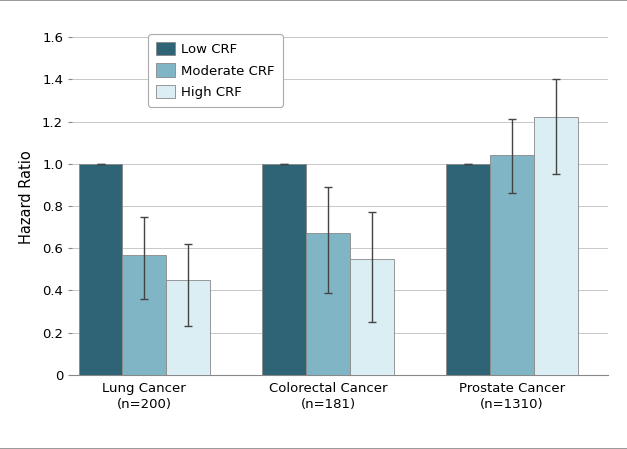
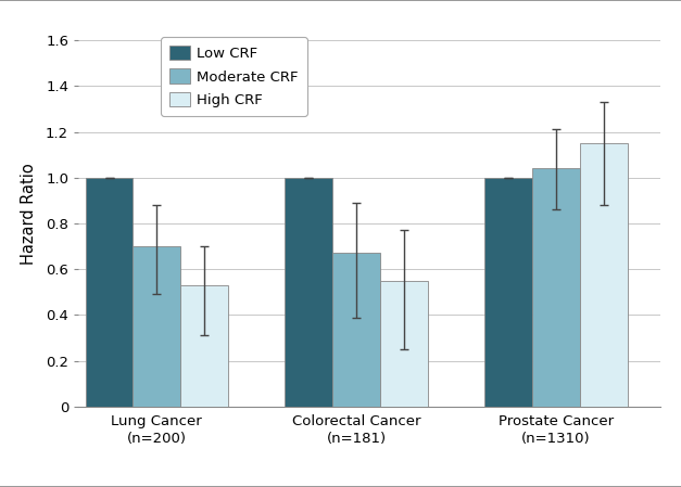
Moderate CRF/Lung Cancer (n=200): 0.57 -> 0.70
High CRF/Lung Cancer (n=200): 0.45 -> 0.53
High CRF/Prostate Cancer (n=1310): 1.22 -> 1.15
